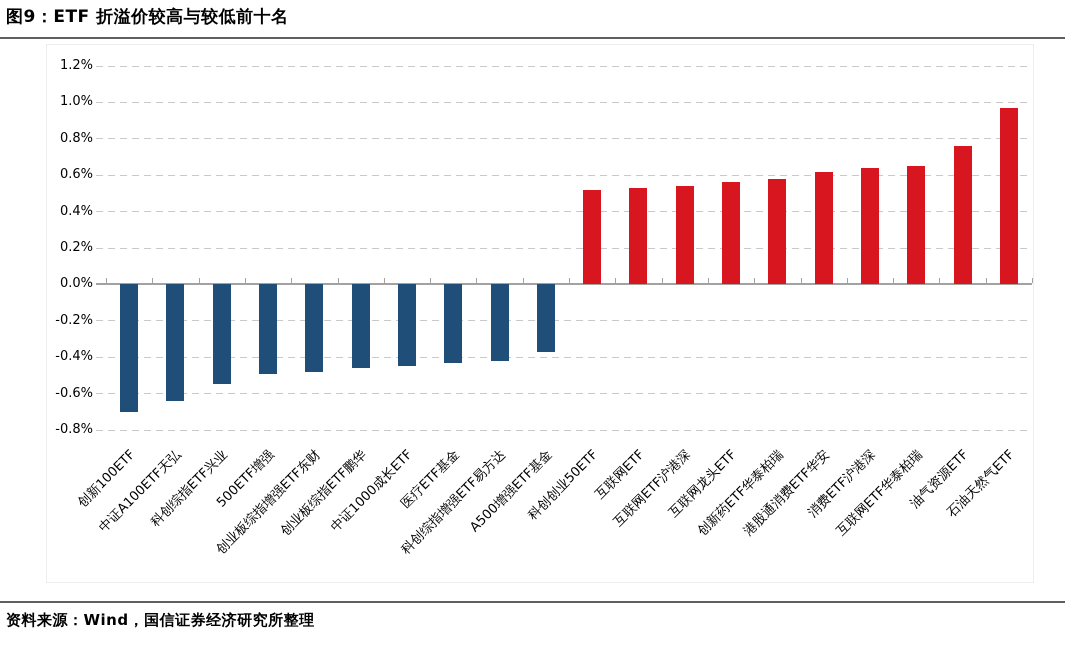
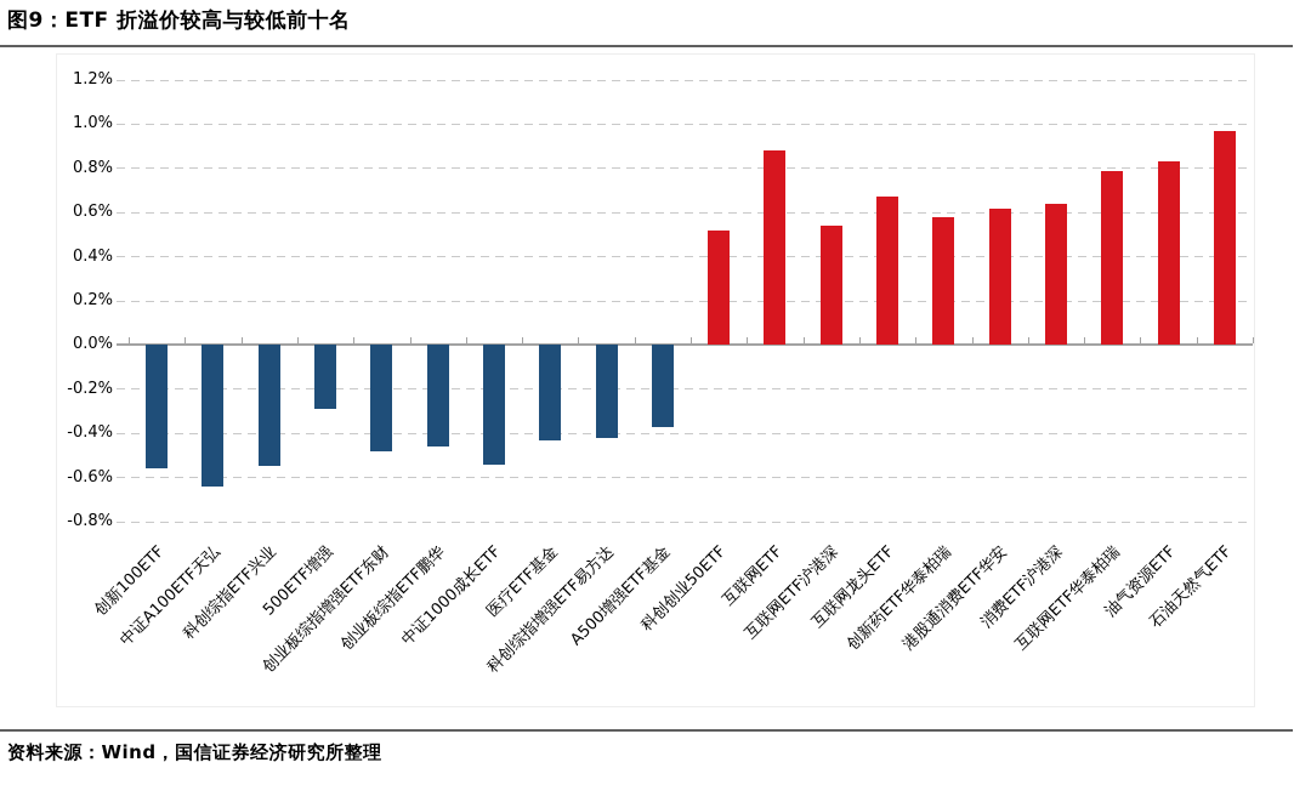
创新100ETF: -0.70% -> -0.56%
500ETF增强: -0.49% -> -0.29%
中证1000成长ETF: -0.45% -> -0.54%
互联网ETF: 0.53% -> 0.88%
互联网龙头ETF: 0.56% -> 0.67%
互联网ETF华泰柏瑞: 0.65% -> 0.79%
油气资源ETF: 0.76% -> 0.83%
